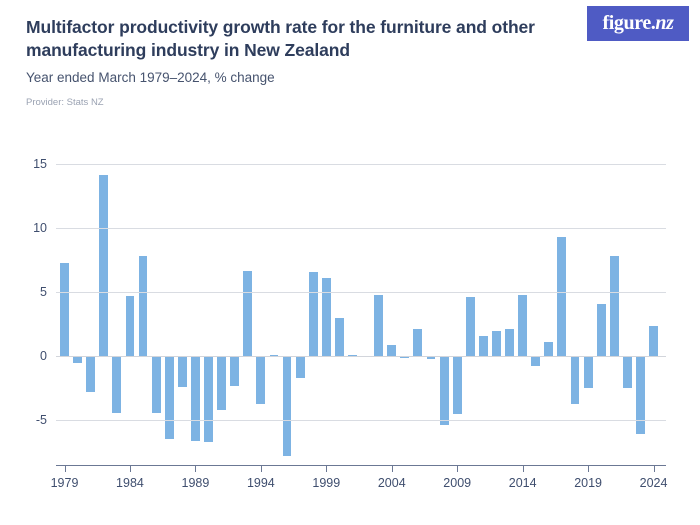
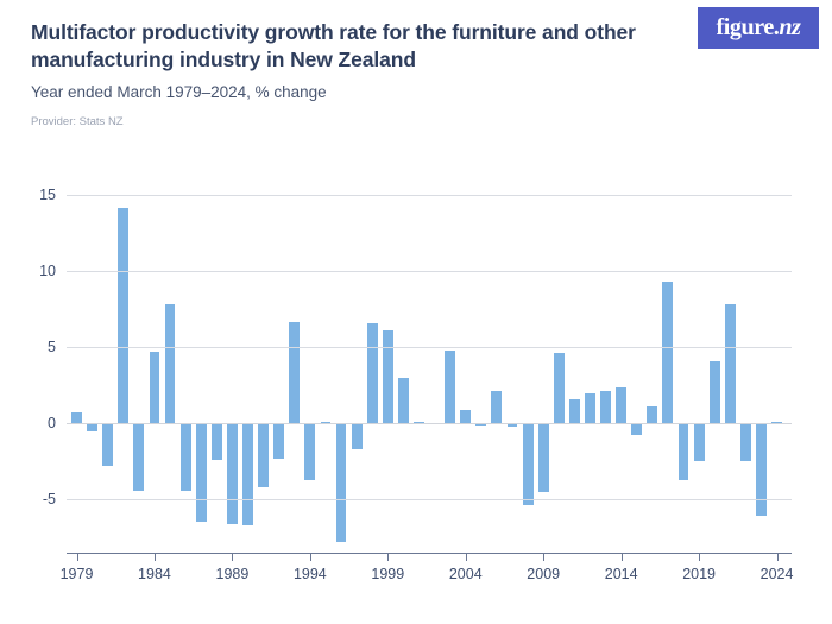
1979: 7.3 -> 0.7
2014: 4.8 -> 2.4
2024: 2.4 -> 0.1
